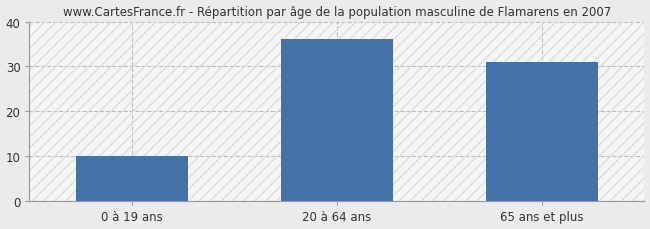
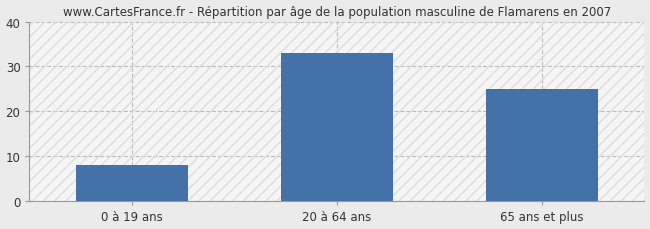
0 à 19 ans: 10 -> 8
20 à 64 ans: 36 -> 33
65 ans et plus: 31 -> 25
